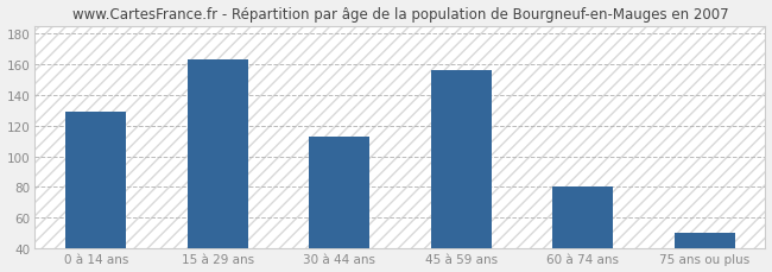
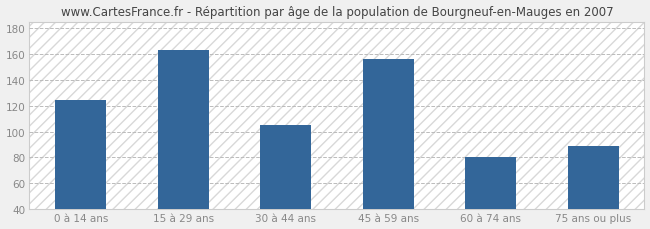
0 à 14 ans: 129 -> 124
30 à 44 ans: 113 -> 105
75 ans ou plus: 50 -> 89
